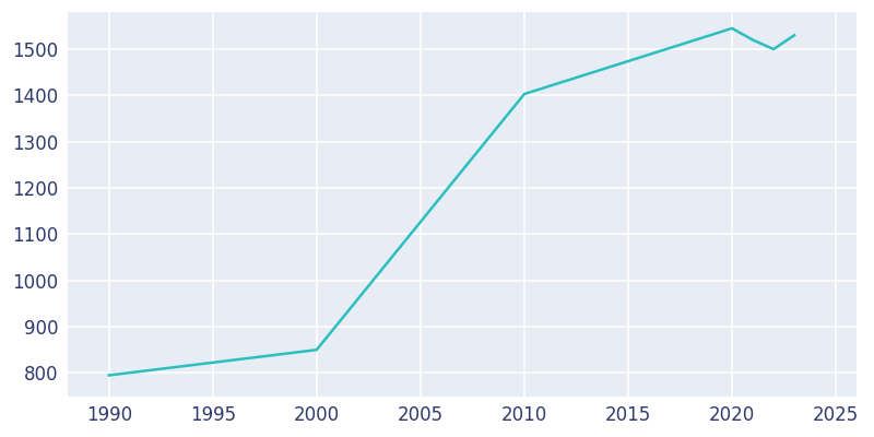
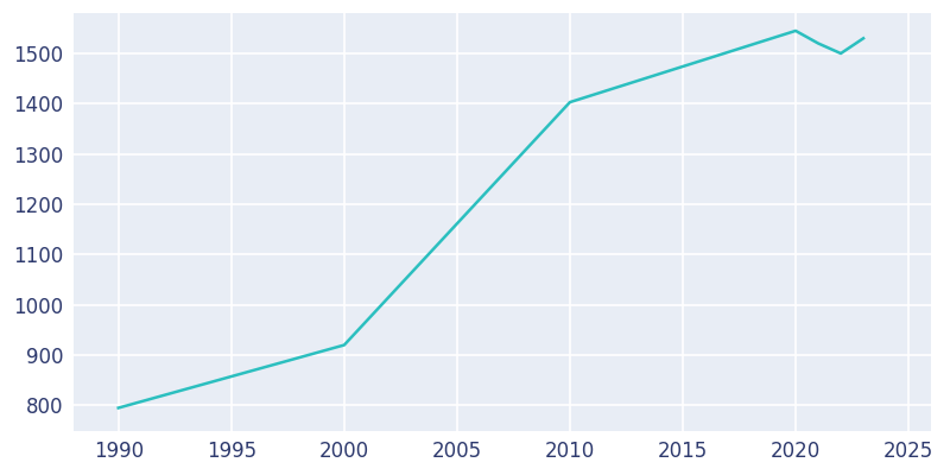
2000: 850 -> 920
